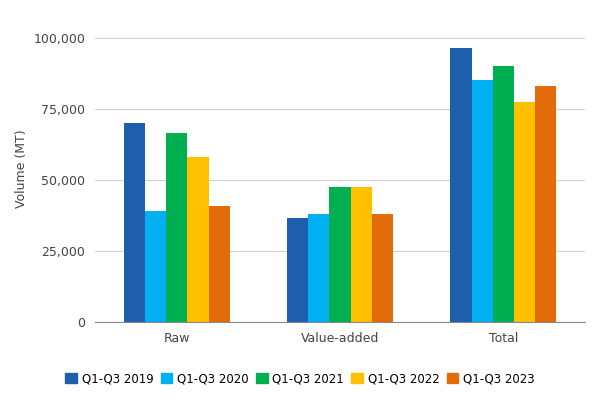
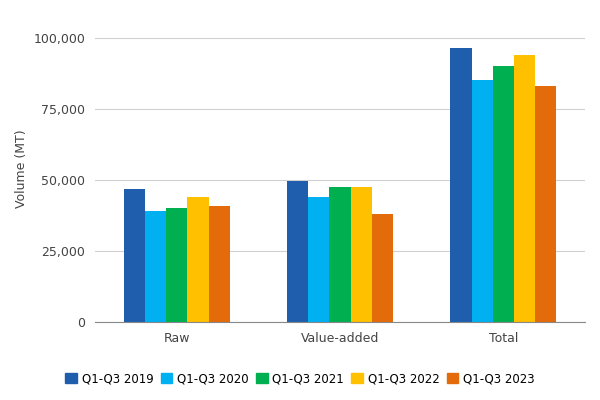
Q1-Q3 2019/Raw: 70,000 -> 47,000
Q1-Q3 2021/Raw: 66,500 -> 40,000
Q1-Q3 2022/Raw: 58,000 -> 44,000
Q1-Q3 2019/Value-added: 36,500 -> 49,500
Q1-Q3 2020/Value-added: 38,000 -> 44,000
Q1-Q3 2022/Total: 77,500 -> 94,000
